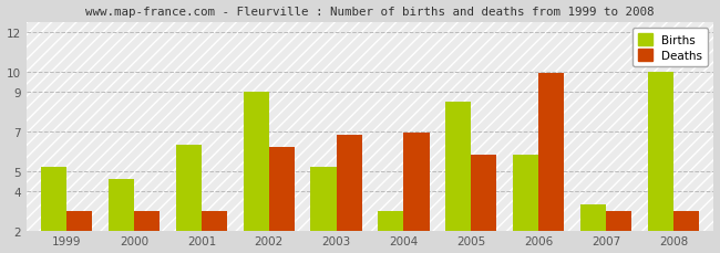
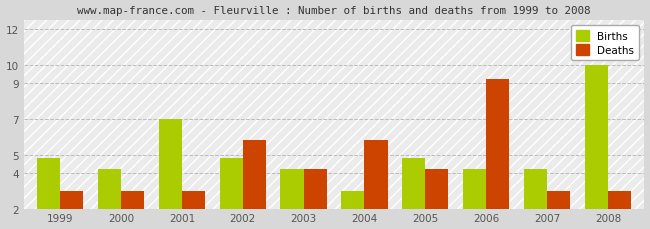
Births/1999: 5.2 -> 4.8
Births/2000: 4.6 -> 4.2
Births/2001: 6.3 -> 7.0
Births/2002: 9.0 -> 4.8
Deaths/2002: 6.2 -> 5.8
Births/2003: 5.2 -> 4.2
Deaths/2003: 6.8 -> 4.2
Deaths/2004: 6.9 -> 5.8
Births/2005: 8.5 -> 4.8
Deaths/2005: 5.8 -> 4.2
Births/2006: 5.8 -> 4.2
Deaths/2006: 9.9 -> 9.2
Births/2007: 3.3 -> 4.2
